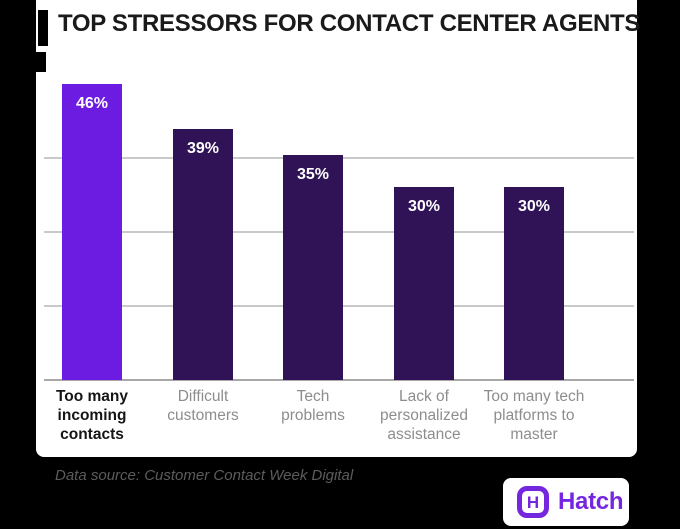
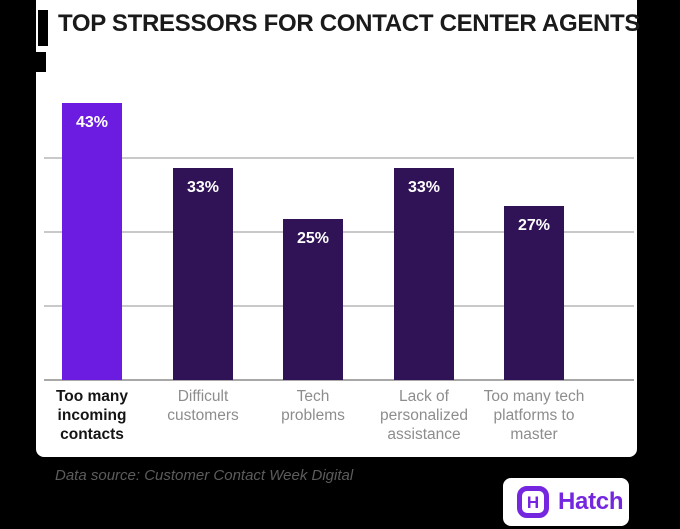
Too many incoming contacts: 46% -> 43%
Difficult customers: 39% -> 33%
Tech problems: 35% -> 25%
Lack of personalized assistance: 30% -> 33%
Too many tech platforms to master: 30% -> 27%
